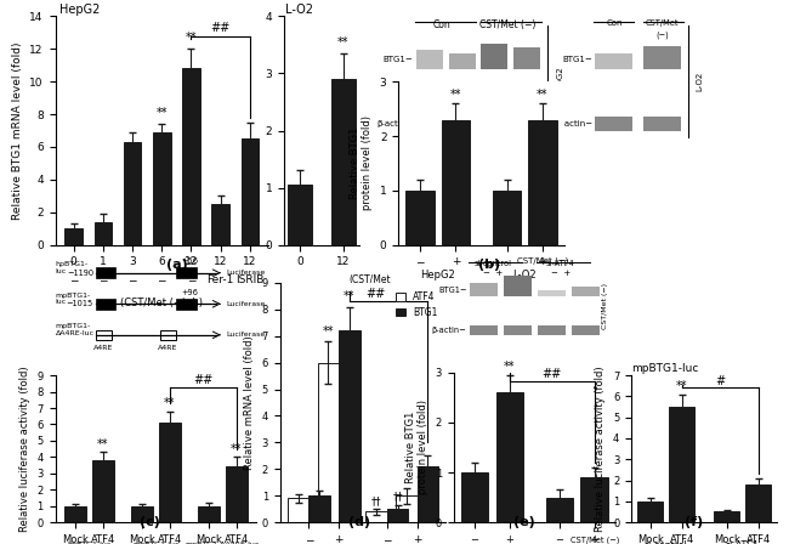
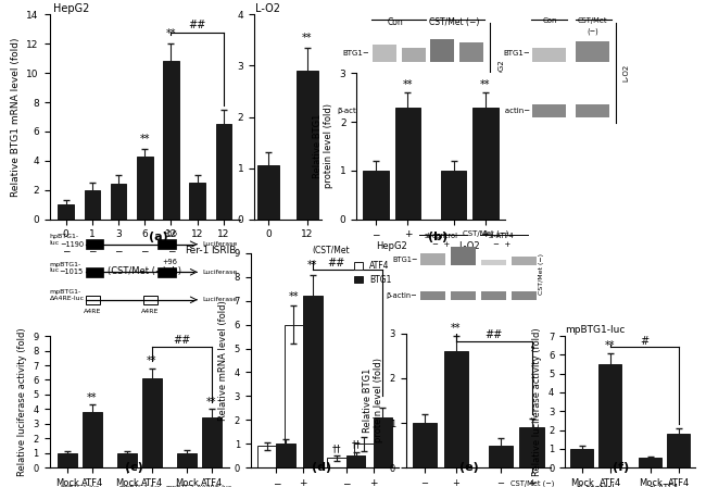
HepG2/1: 1.4 -> 2.0
HepG2/3: 6.3 -> 2.4
HepG2/6: 6.9 -> 4.3
